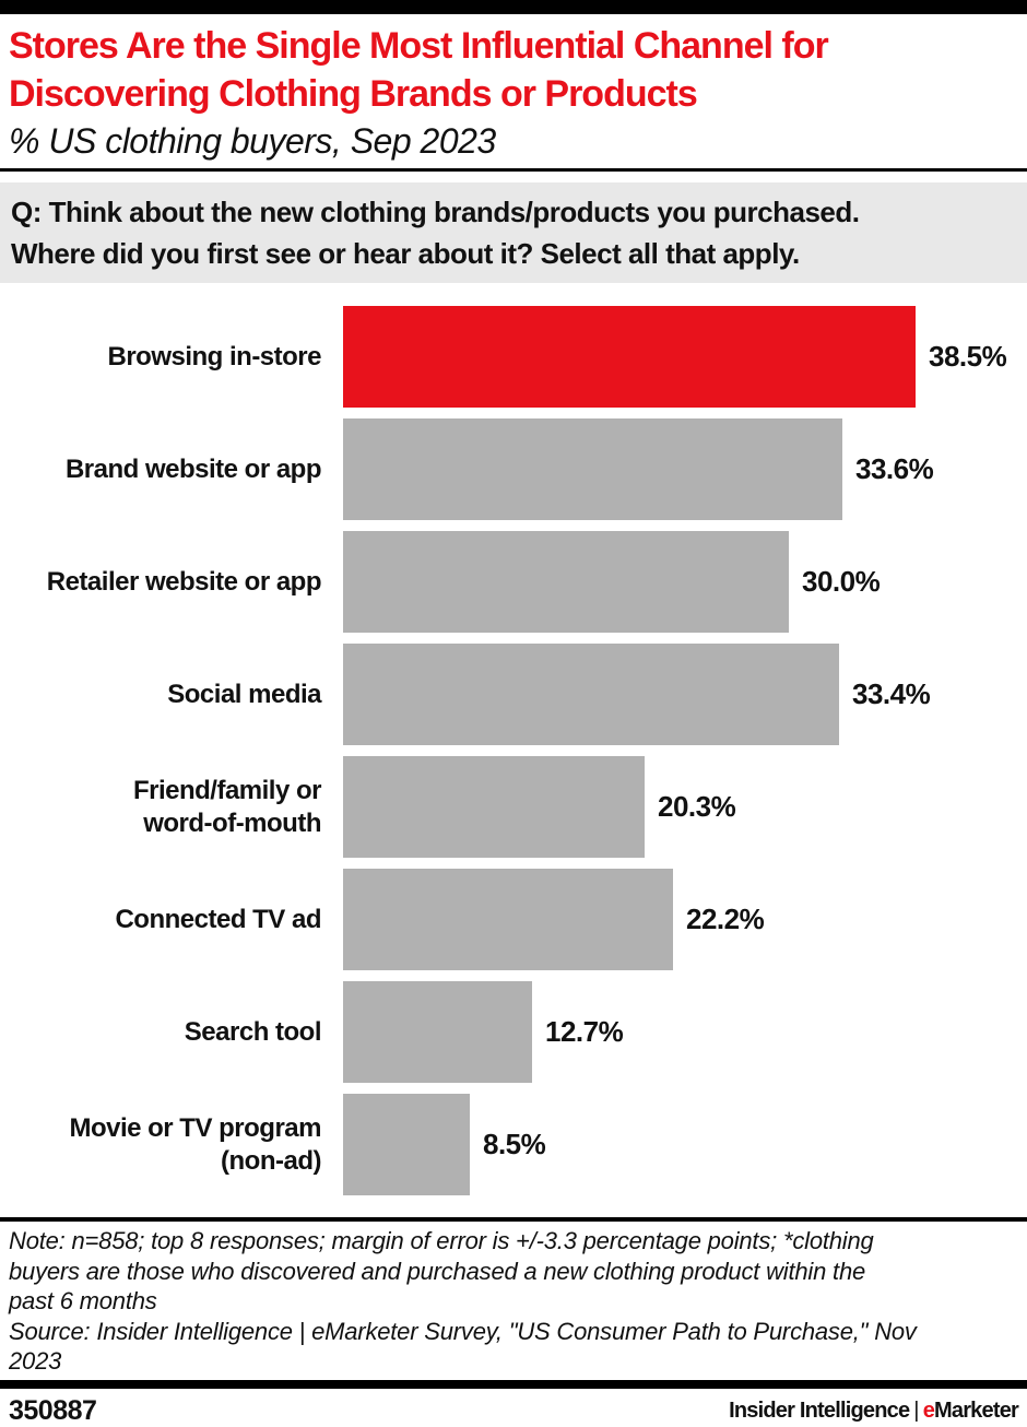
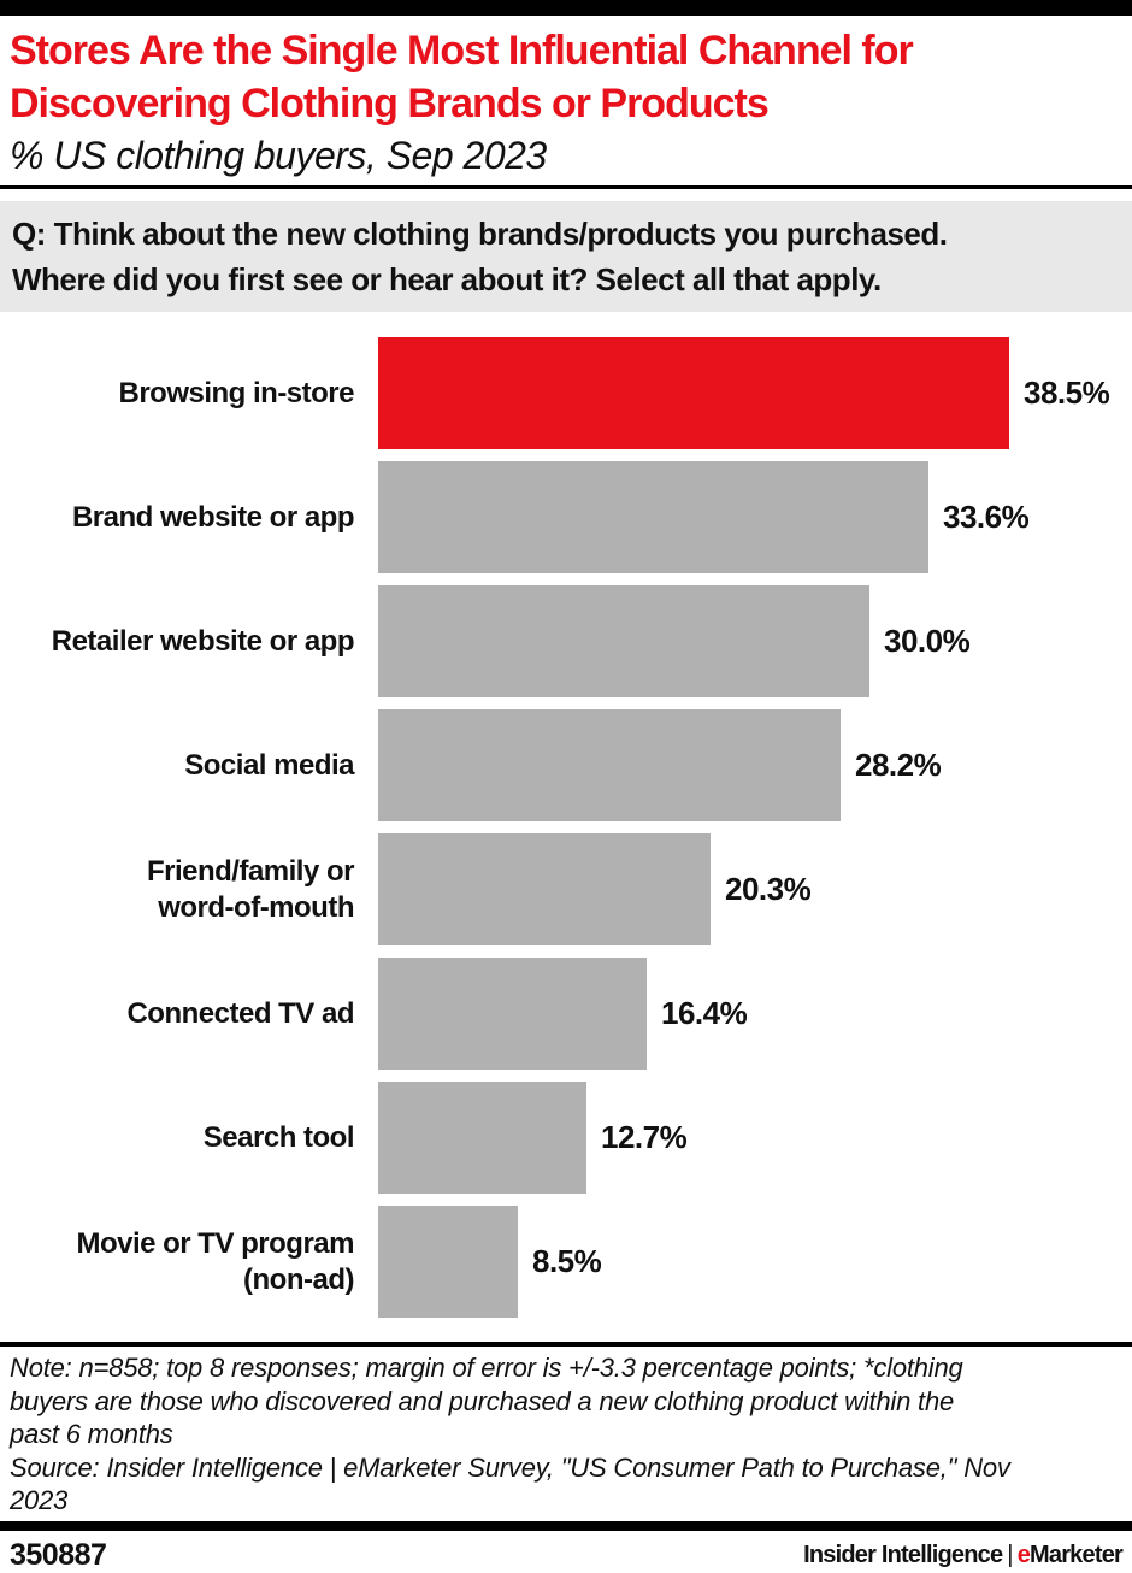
Social media: 33.4% -> 28.2%
Connected TV ad: 22.2% -> 16.4%
